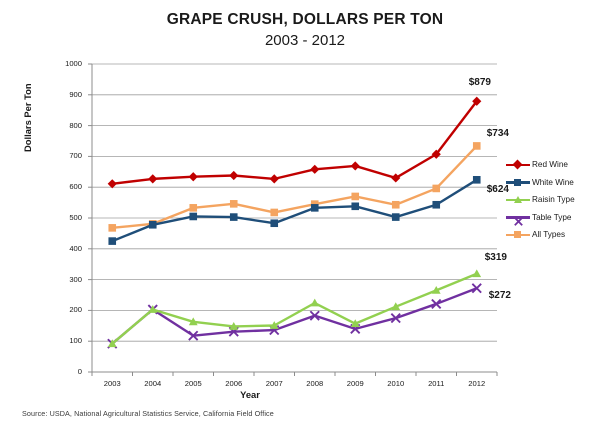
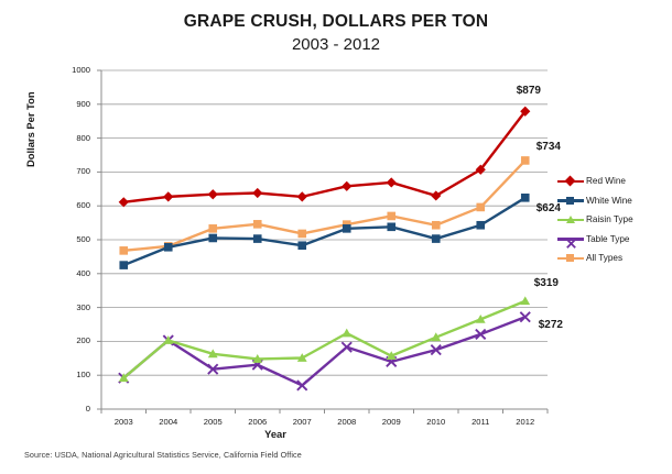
Table Type/2007: 140 -> 70
